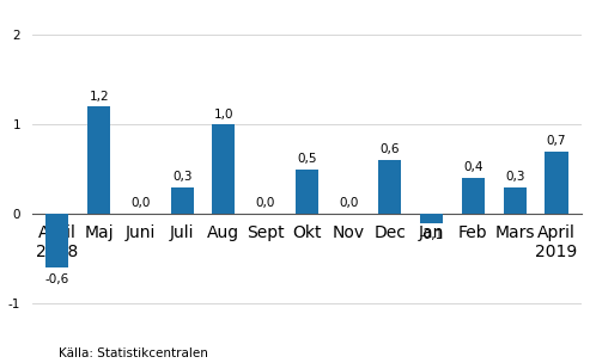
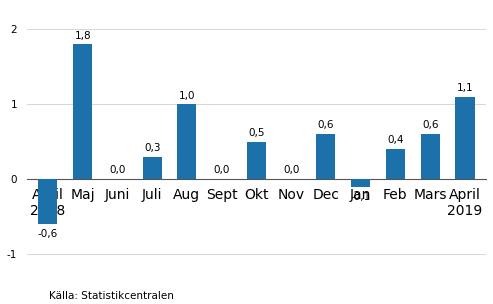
Maj: 1,2 -> 1,8
Mars: 0,3 -> 0,6
April 2019: 0,7 -> 1,1
